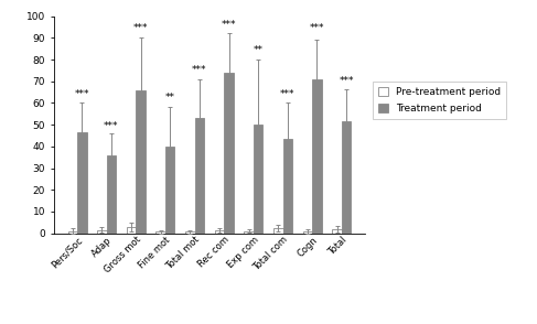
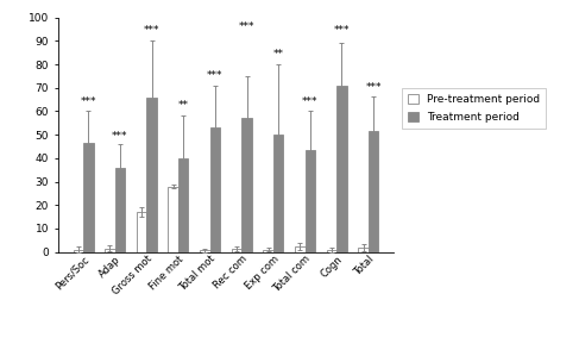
Pre-treatment period/Gross mot: 3 -> 17
Pre-treatment period/Fine mot: 1 -> 28
Treatment period/Rec com: 74 -> 57
